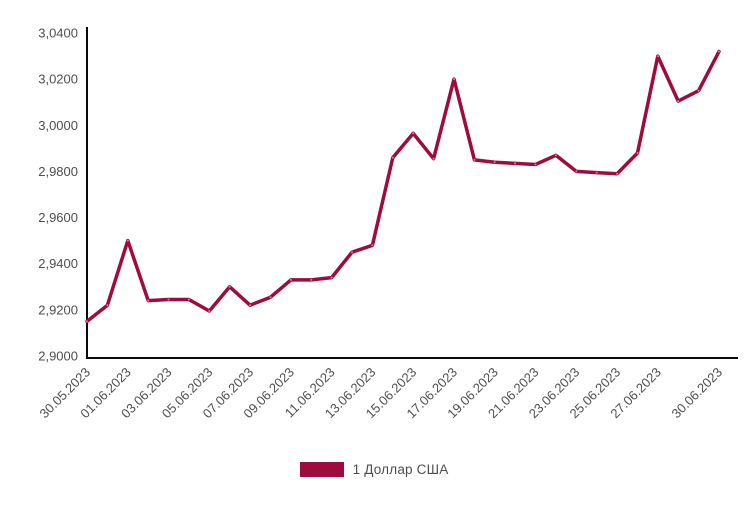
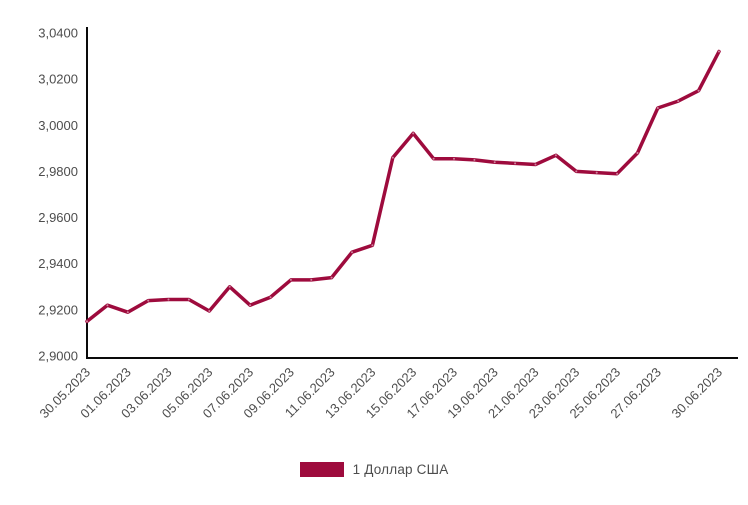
01.06.2023: 2,95 -> 2,92
17.06.2023: 3,02 -> 2,99
27.06.2023: 3,03 -> 3,01
